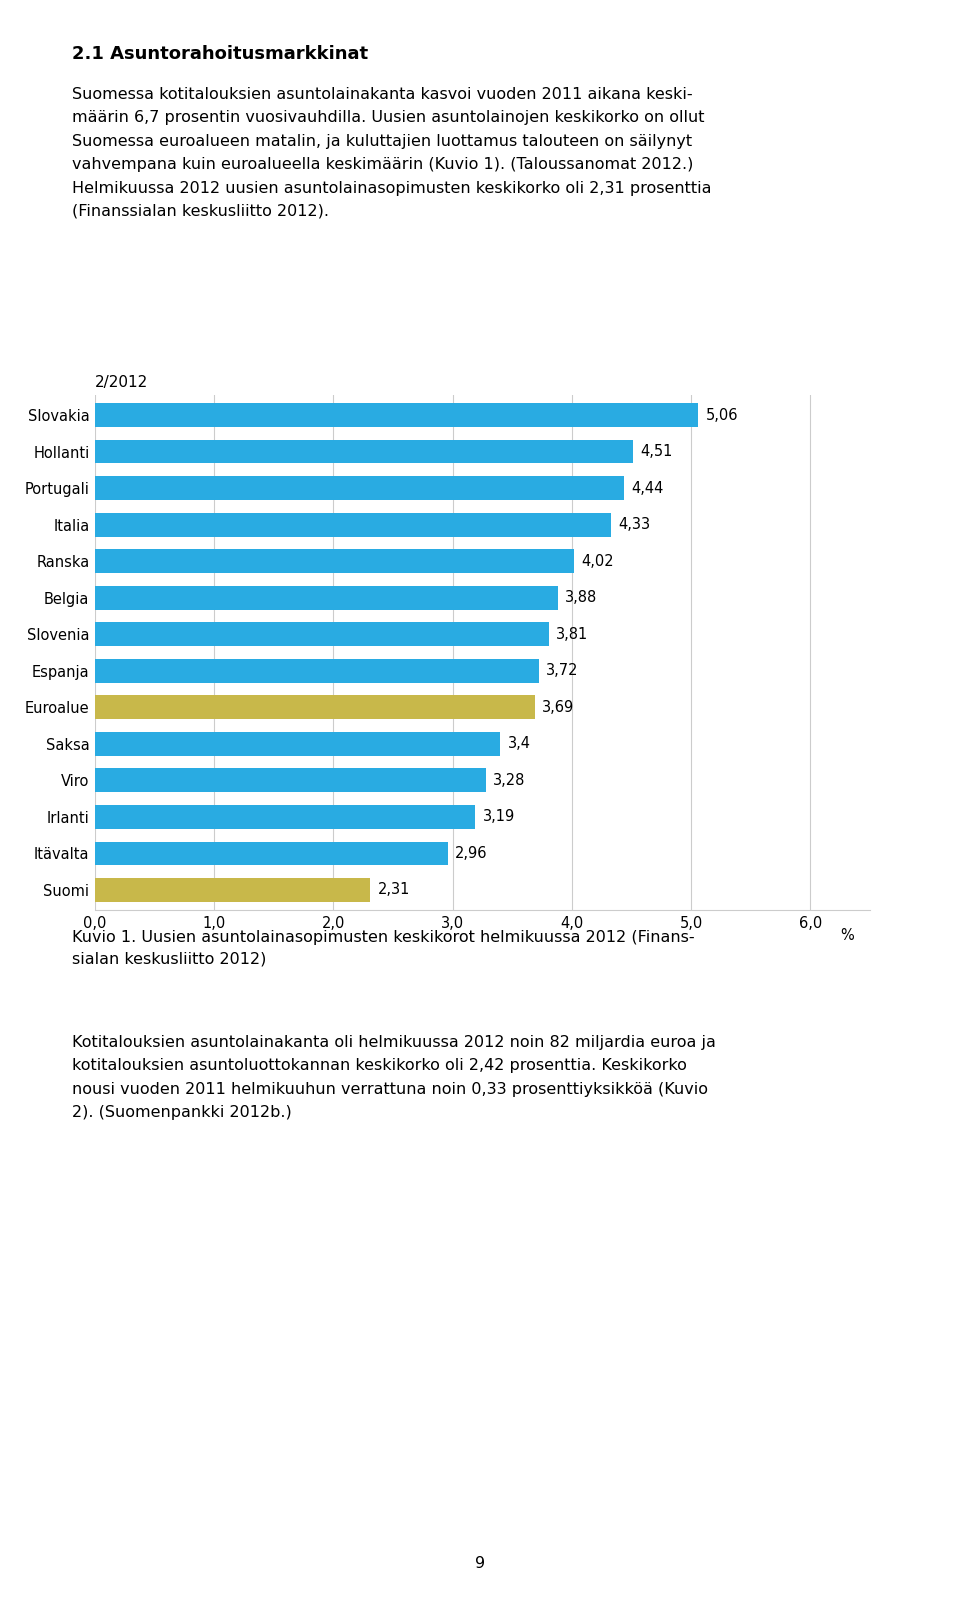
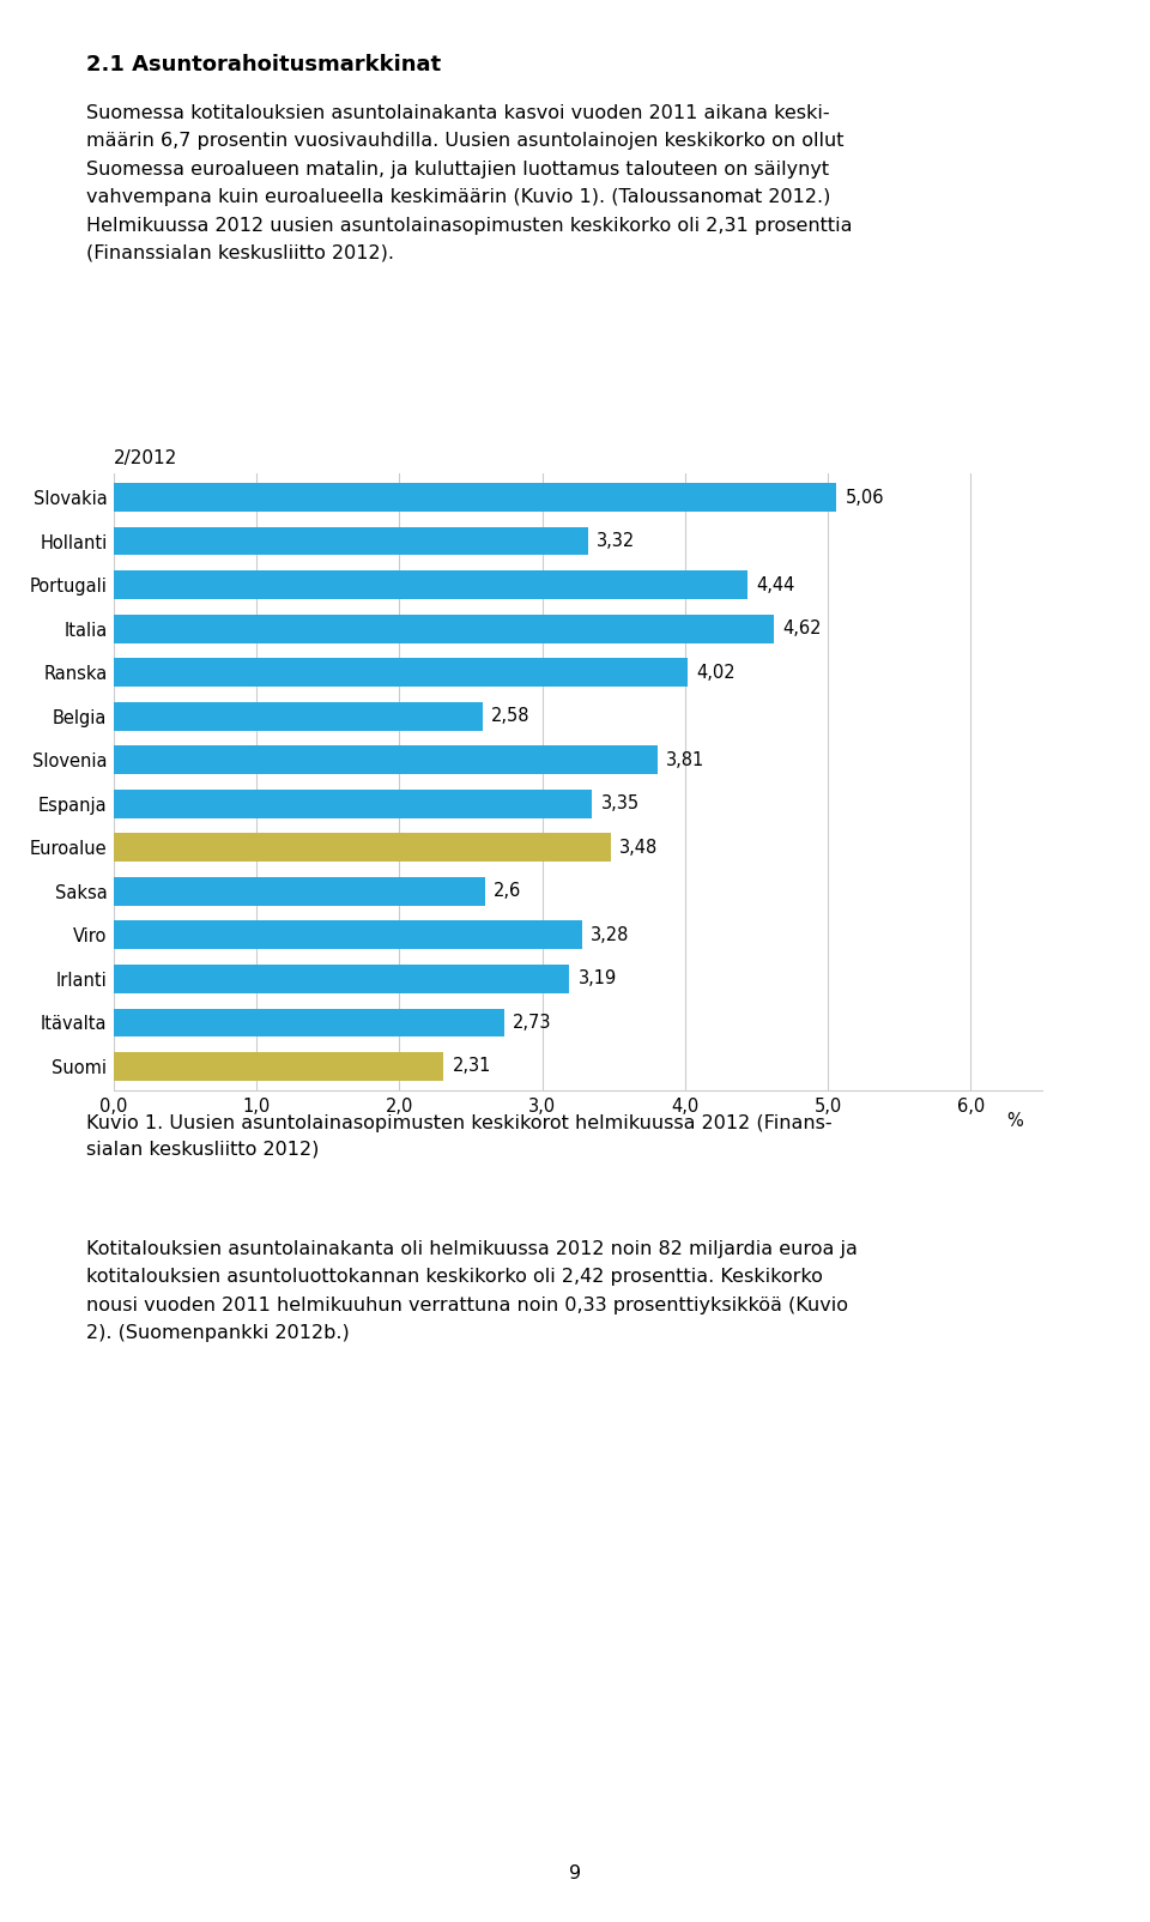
Hollanti: 4,51 -> 3,32
Italia: 4,33 -> 4,62
Belgia: 3,88 -> 2,58
Espanja: 3,72 -> 3,35
Euroalue: 3,69 -> 3,48
Saksa: 3,4 -> 2,6
Itävalta: 2,96 -> 2,73
